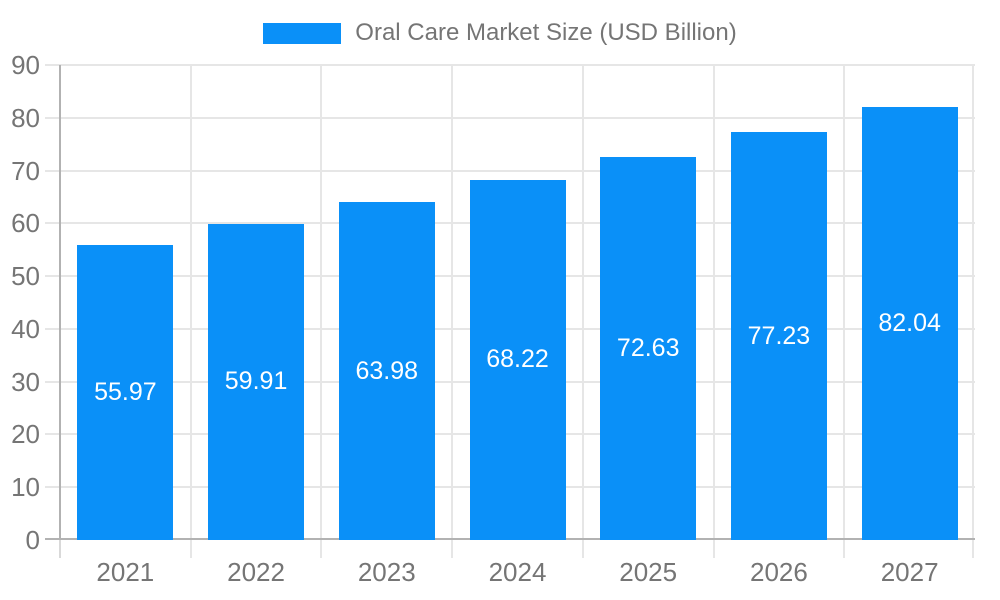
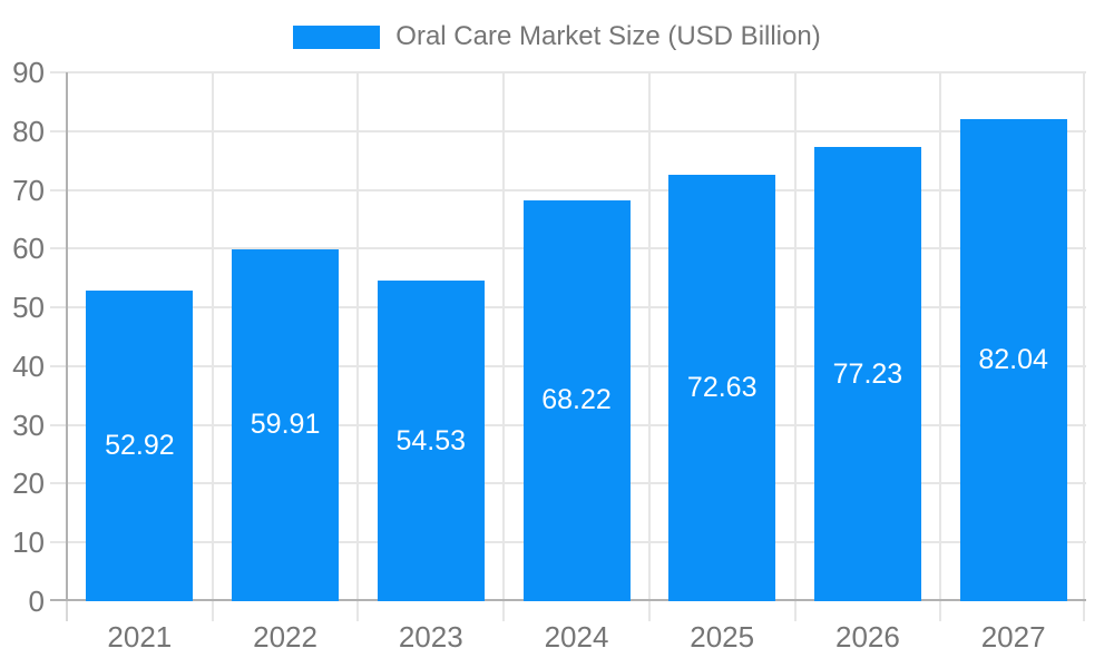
2021: 55.97 -> 52.92
2023: 63.98 -> 54.53
